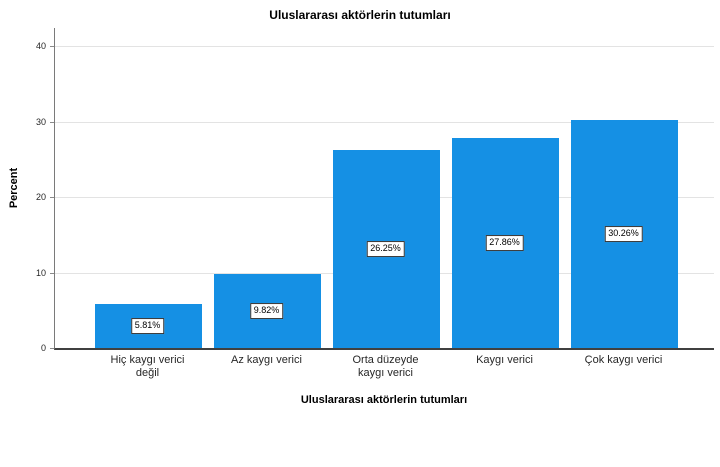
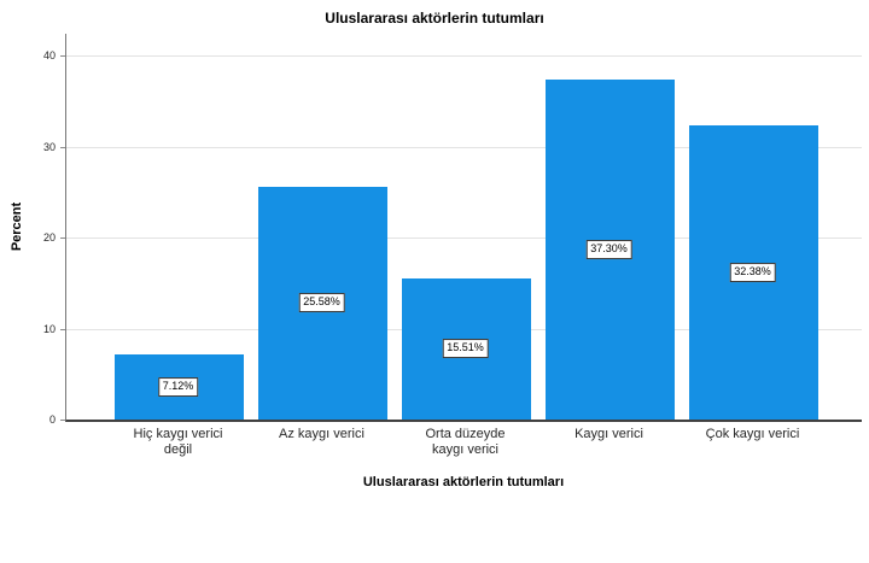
Hiç kaygı verici değil: 5.81% -> 7.12%
Az kaygı verici: 9.82% -> 25.58%
Orta düzeyde kaygı verici: 26.25% -> 15.51%
Kaygı verici: 27.86% -> 37.30%
Çok kaygı verici: 30.26% -> 32.38%
